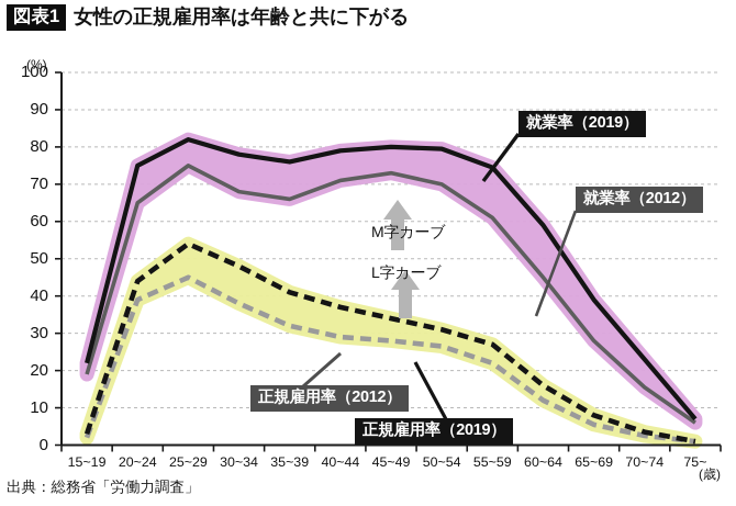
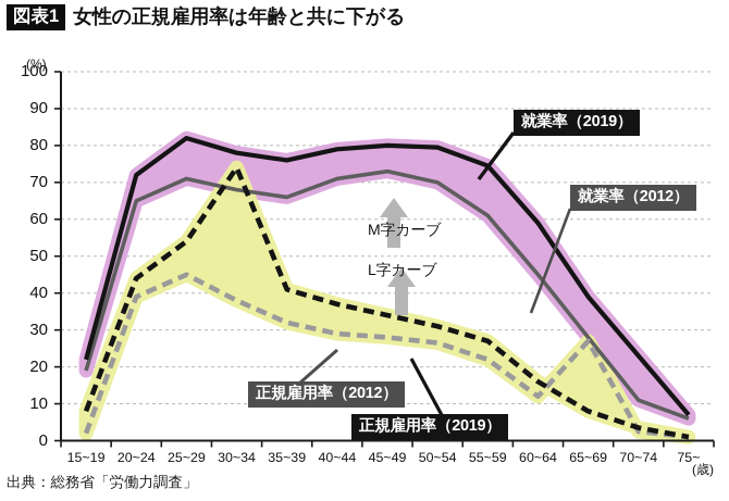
正規雇用率（2019）/15~19: 3 -> 8
就業率（2019）/20~24: 75 -> 72
就業率（2012）/25~29: 75 -> 71
正規雇用率（2019）/30~34: 48 -> 74
正規雇用率（2012）/65~69: 6 -> 27
就業率（2012）/70~74: 16 -> 11
